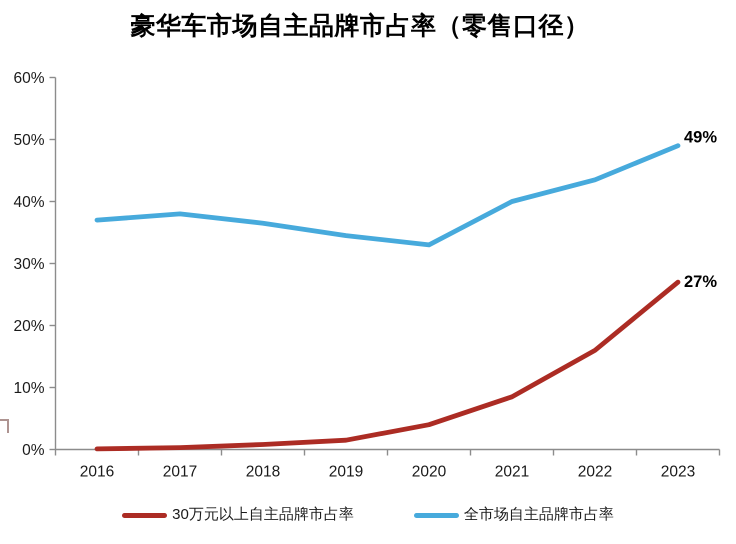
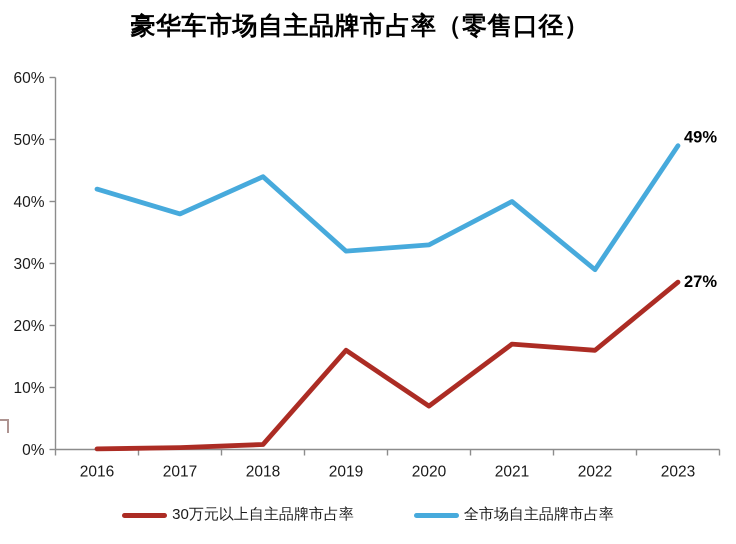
全市场自主品牌市占率/2016: 37% -> 42%
全市场自主品牌市占率/2018: 36% -> 44%
30万元以上自主品牌市占率/2019: 2% -> 16%
全市场自主品牌市占率/2019: 34% -> 32%
30万元以上自主品牌市占率/2020: 4% -> 7%
30万元以上自主品牌市占率/2021: 8% -> 17%
全市场自主品牌市占率/2022: 44% -> 29%
